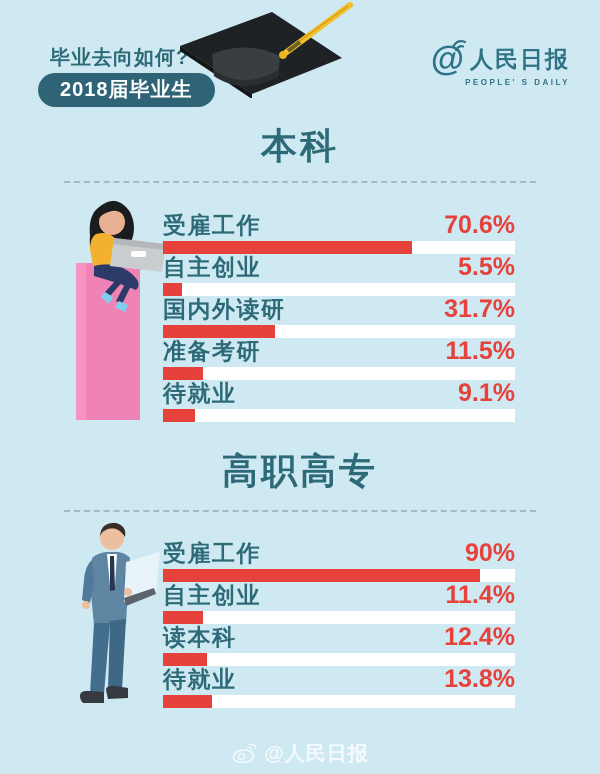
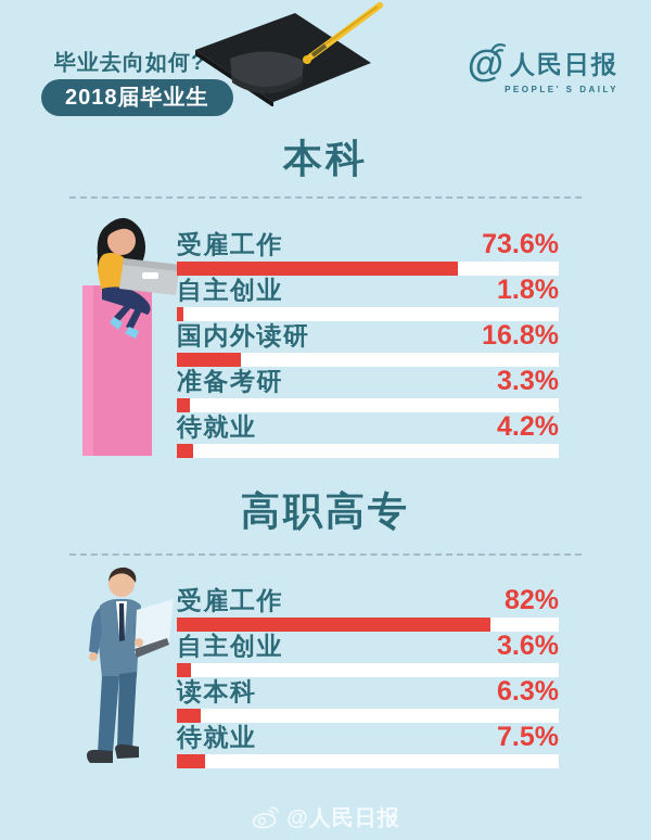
本科/受雇工作: 70.6% -> 73.6%
本科/自主创业: 5.5% -> 1.8%
本科/国内外读研: 31.7% -> 16.8%
本科/准备考研: 11.5% -> 3.3%
本科/待就业: 9.1% -> 4.2%
高职高专/受雇工作: 90% -> 82%
高职高专/自主创业: 11.4% -> 3.6%
高职高专/读本科: 12.4% -> 6.3%
高职高专/待就业: 13.8% -> 7.5%
